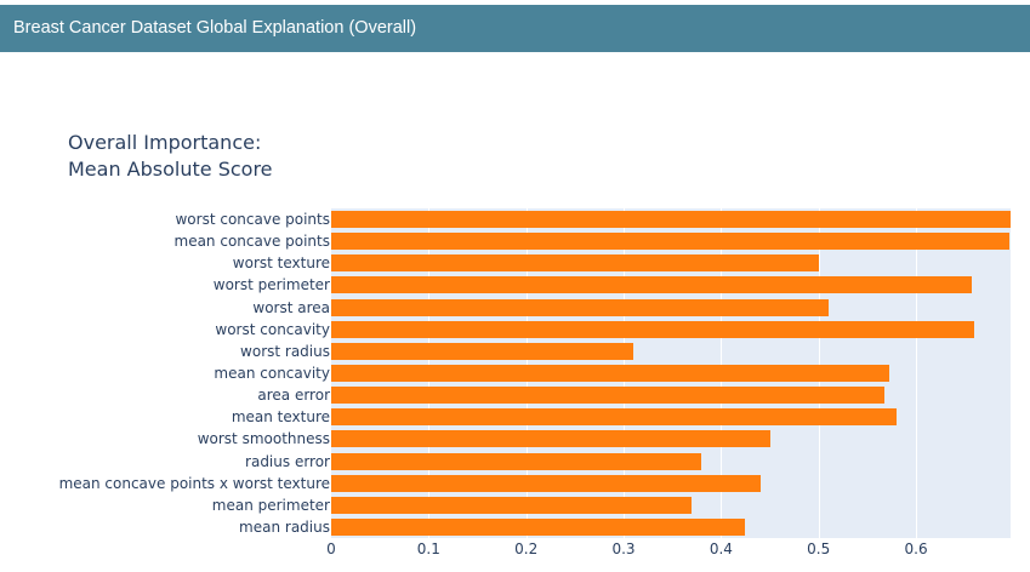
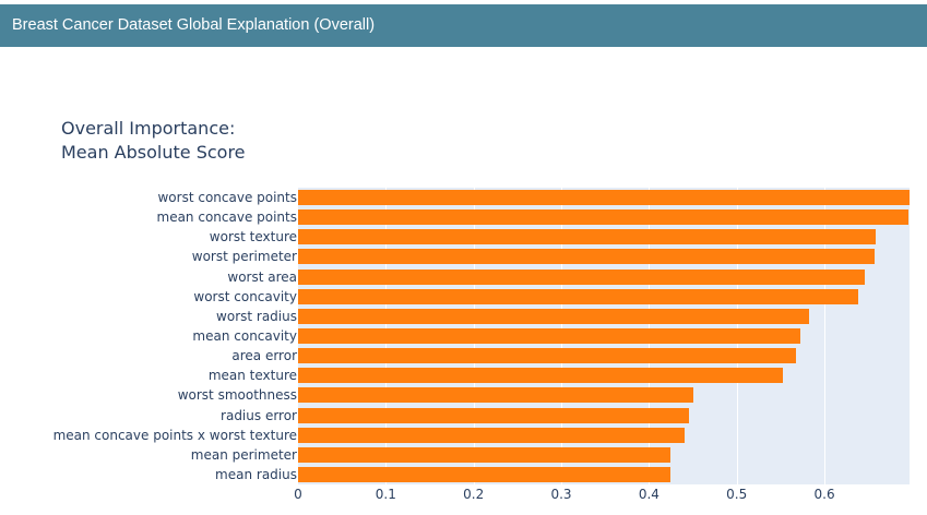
worst texture: 0.50 -> 0.66
worst area: 0.51 -> 0.65
worst concavity: 0.66 -> 0.64
worst radius: 0.31 -> 0.58
mean texture: 0.58 -> 0.55
radius error: 0.38 -> 0.45
mean perimeter: 0.37 -> 0.42
